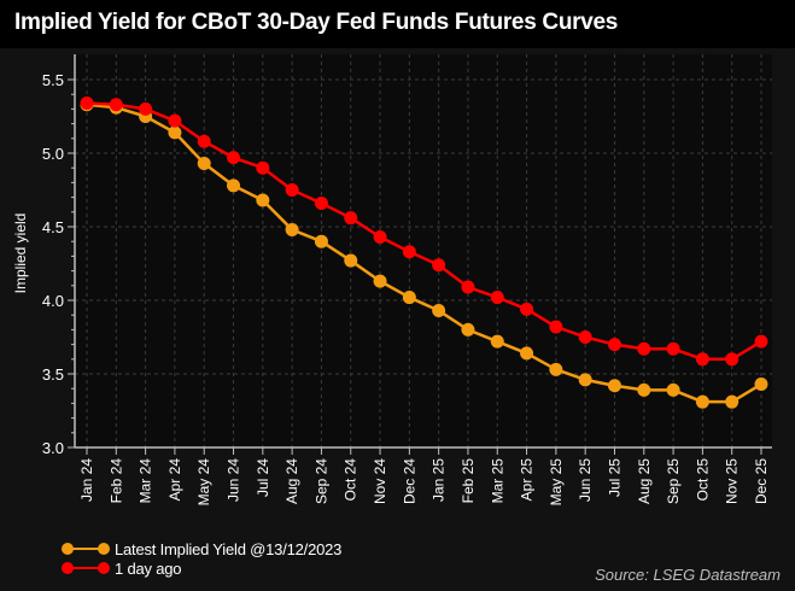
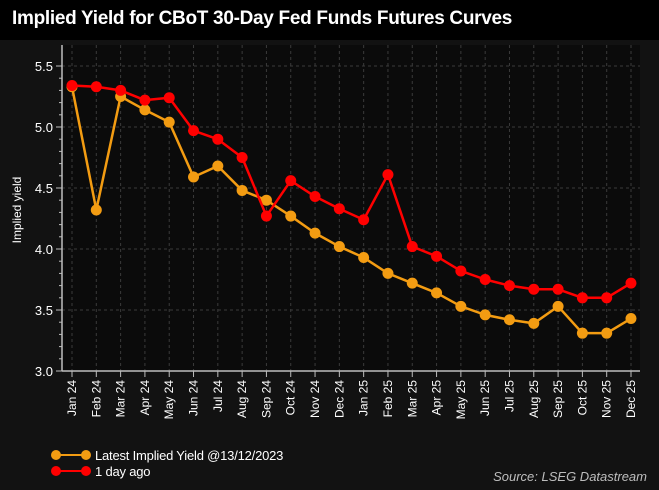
Latest Implied Yield @13/12/2023/Feb 24: 5.31 -> 4.32
Latest Implied Yield @13/12/2023/May 24: 4.93 -> 5.04
1 day ago/May 24: 5.08 -> 5.24
Latest Implied Yield @13/12/2023/Jun 24: 4.78 -> 4.59
1 day ago/Sep 24: 4.66 -> 4.27
1 day ago/Feb 25: 4.09 -> 4.61
Latest Implied Yield @13/12/2023/Sep 25: 3.39 -> 3.53
